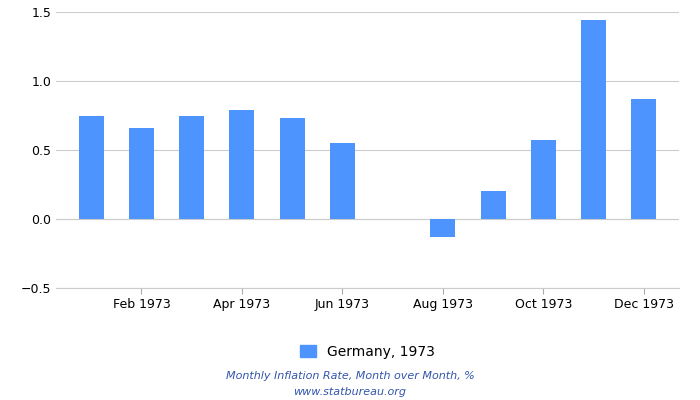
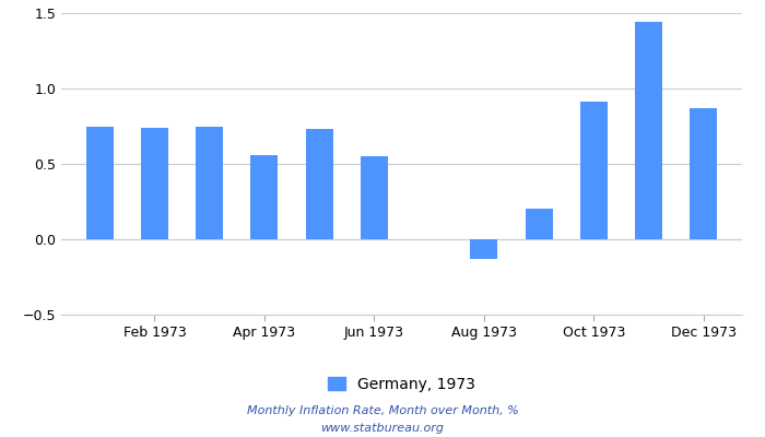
Feb 1973: 0.66 -> 0.74
Apr 1973: 0.79 -> 0.56
Oct 1973: 0.57 -> 0.91
